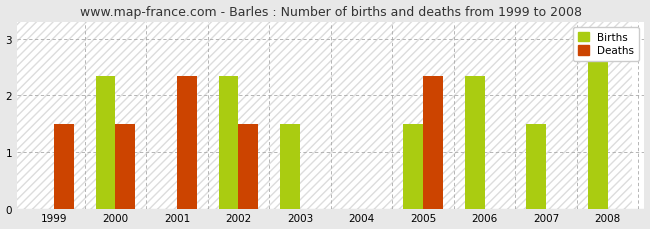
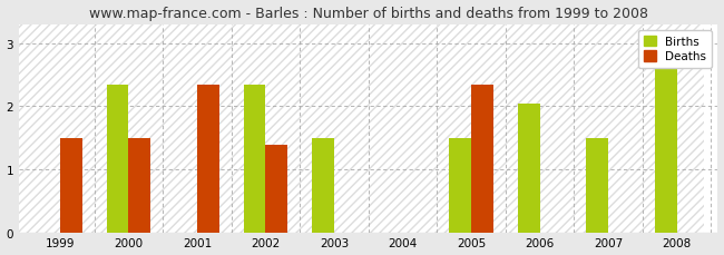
Deaths/2002: 1.50 -> 1.38
Births/2006: 2.33 -> 2.04
